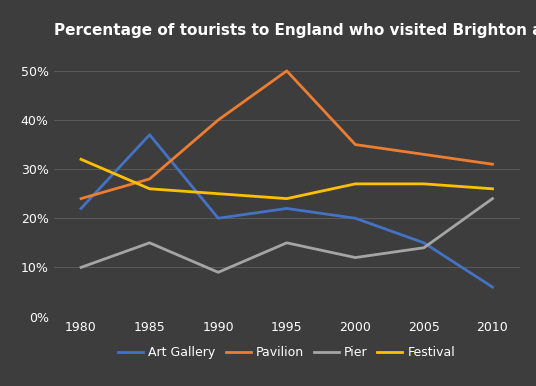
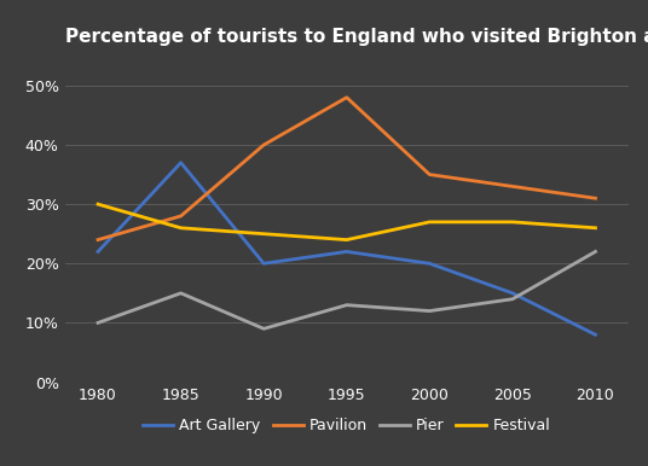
Festival/1980: 32% -> 30%
Pavilion/1995: 50% -> 48%
Pier/1995: 15% -> 13%
Art Gallery/2010: 6% -> 8%
Pier/2010: 24% -> 22%
